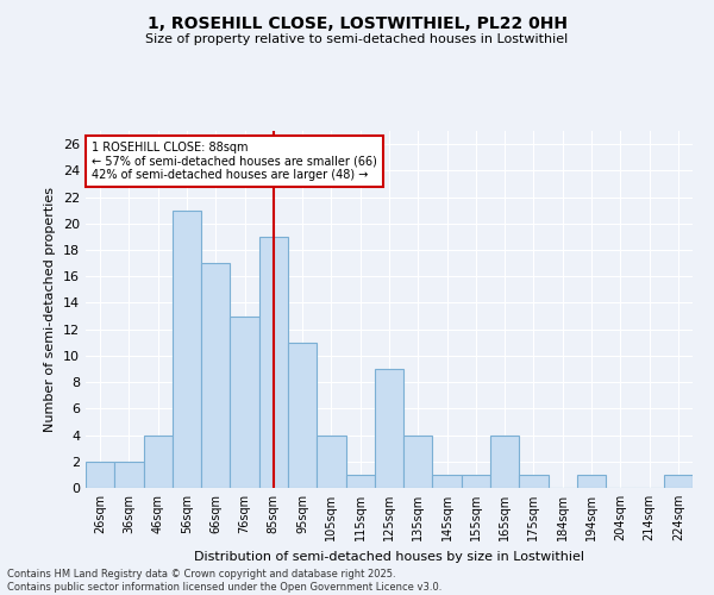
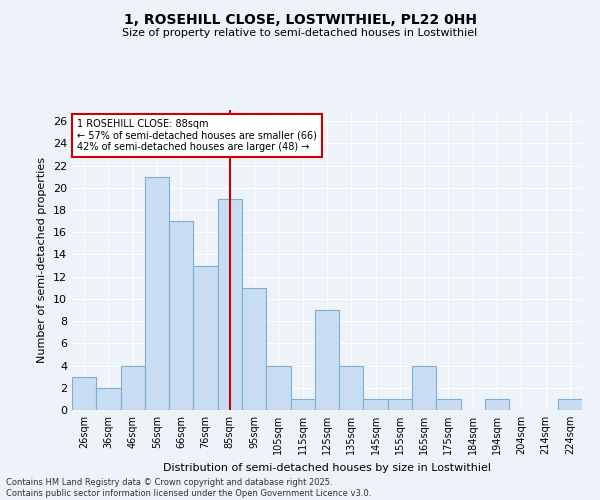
26sqm: 2 -> 3
